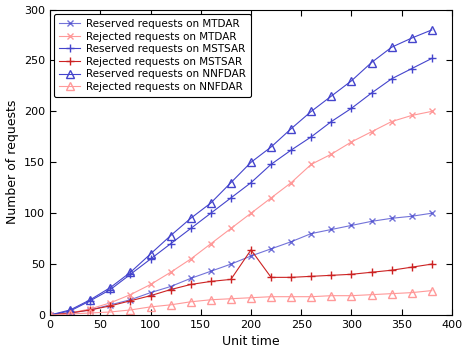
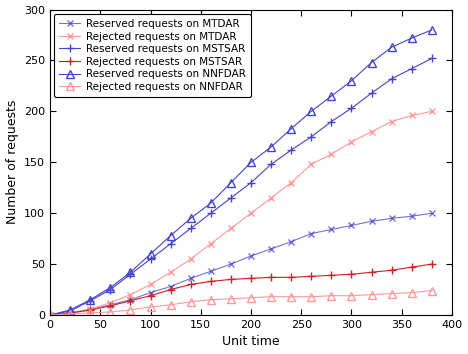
Rejected requests on MSTSAR/200: 64 -> 36
